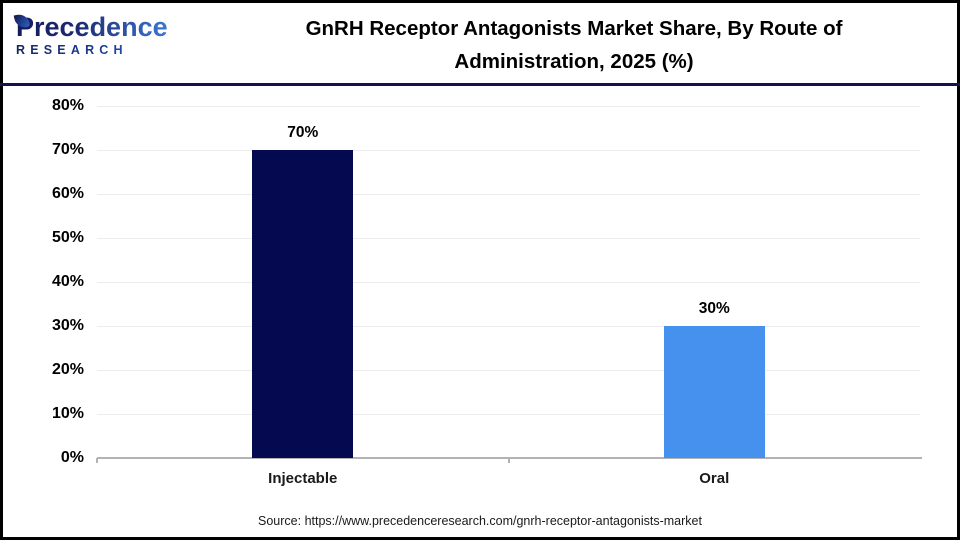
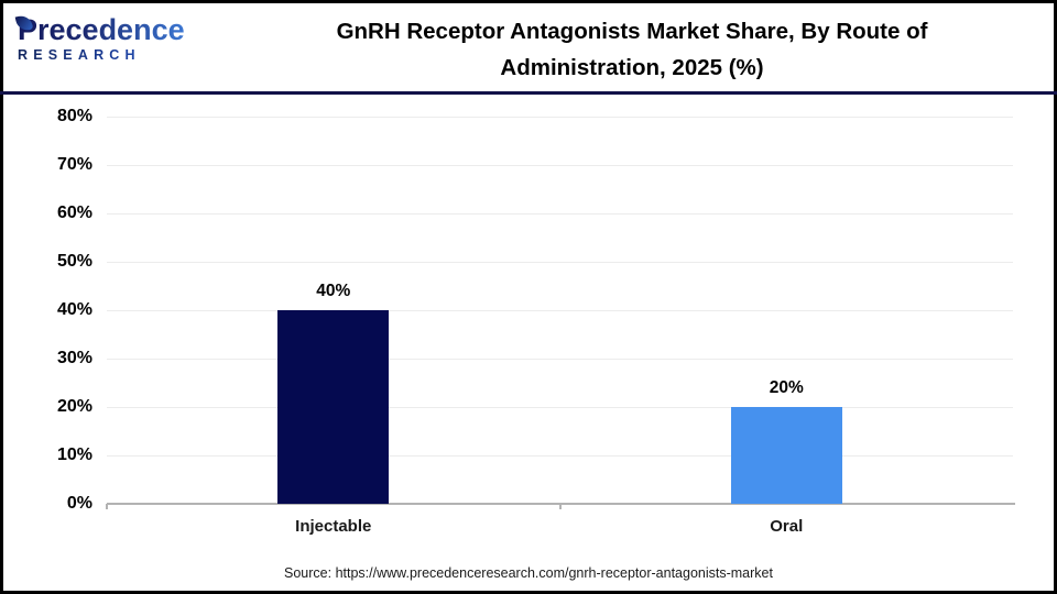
Injectable: 70% -> 40%
Oral: 30% -> 20%
